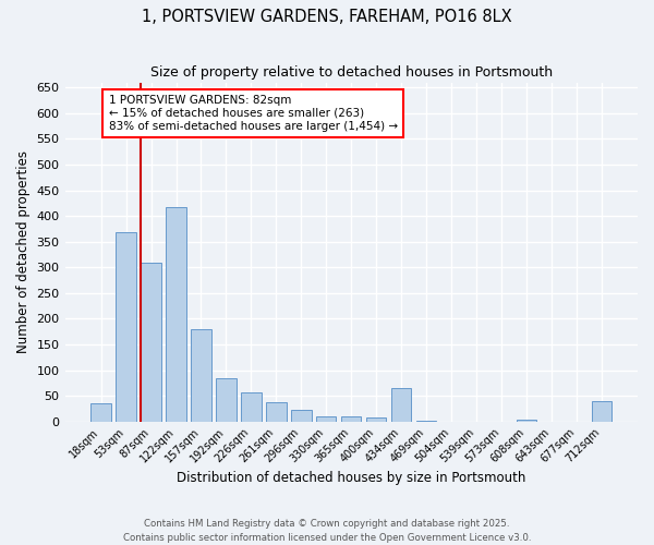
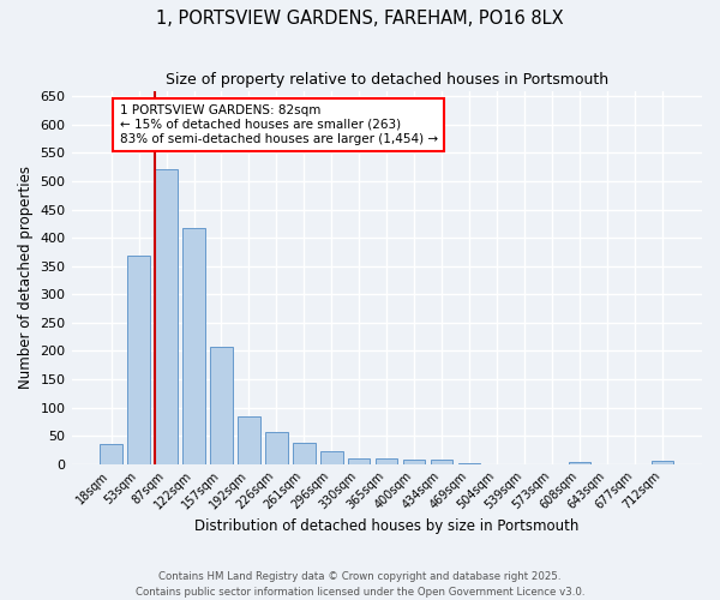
87sqm: 310 -> 522
157sqm: 180 -> 207
434sqm: 65 -> 7
712sqm: 40 -> 5
